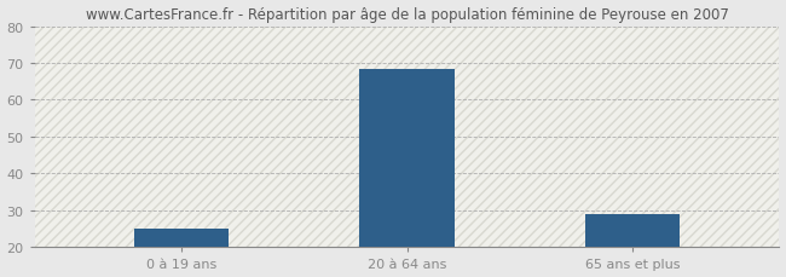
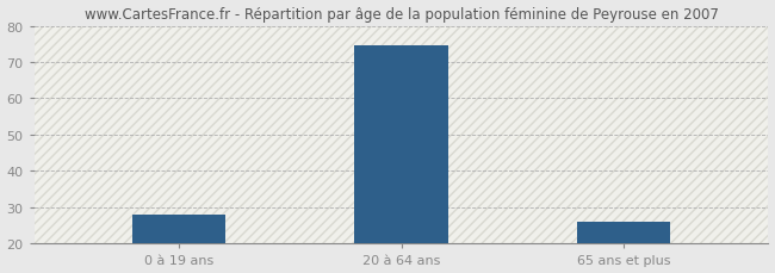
0 à 19 ans: 25.0 -> 28.0
20 à 64 ans: 68.5 -> 74.5
65 ans et plus: 29.0 -> 26.0
